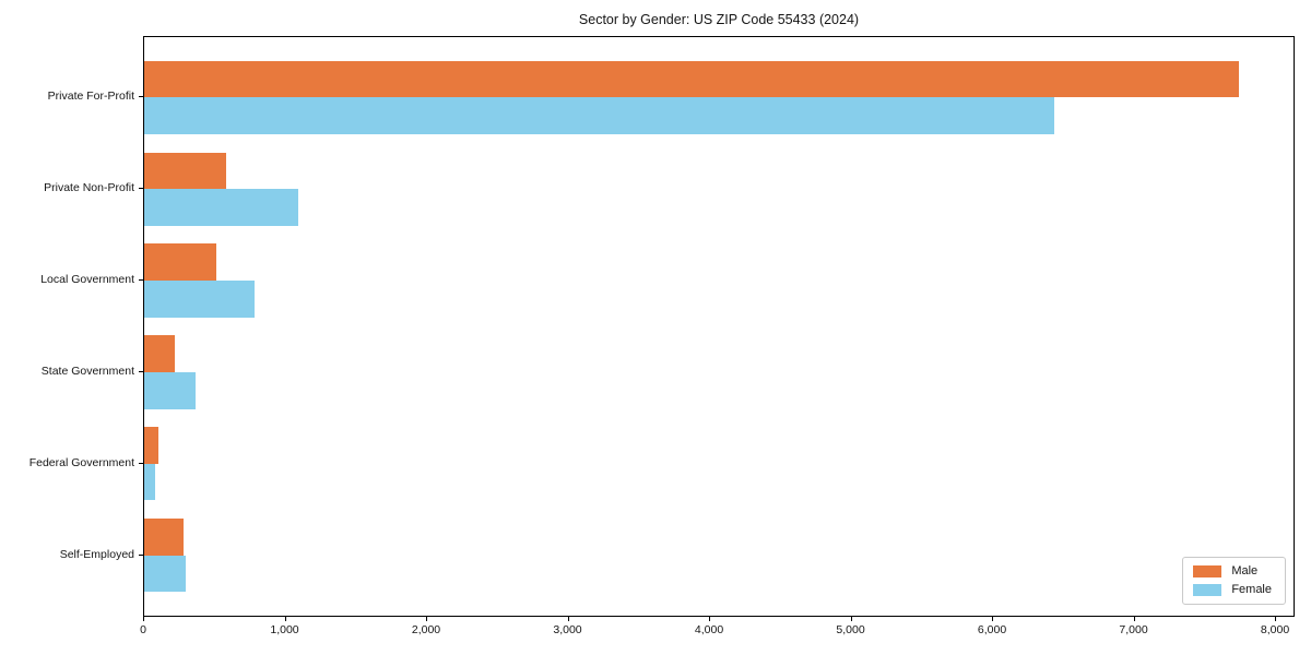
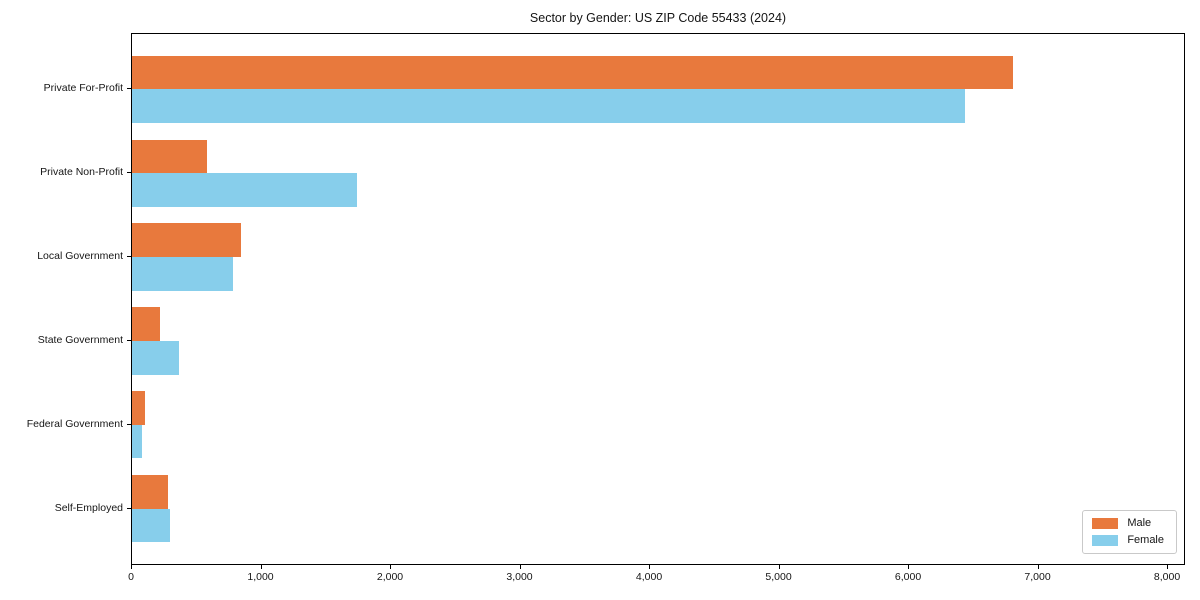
Male/Private For-Profit: 7740 -> 6800
Female/Private Non-Profit: 1090 -> 1740
Male/Local Government: 510 -> 840
